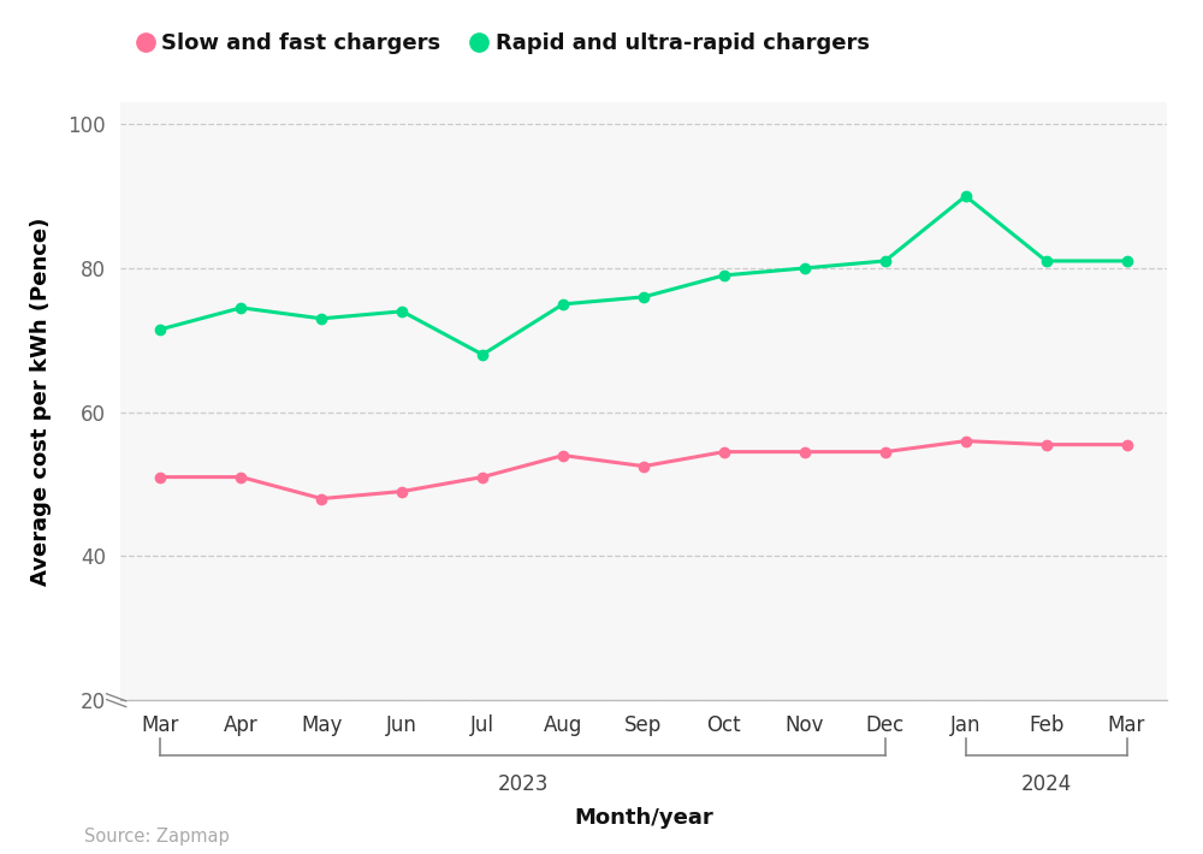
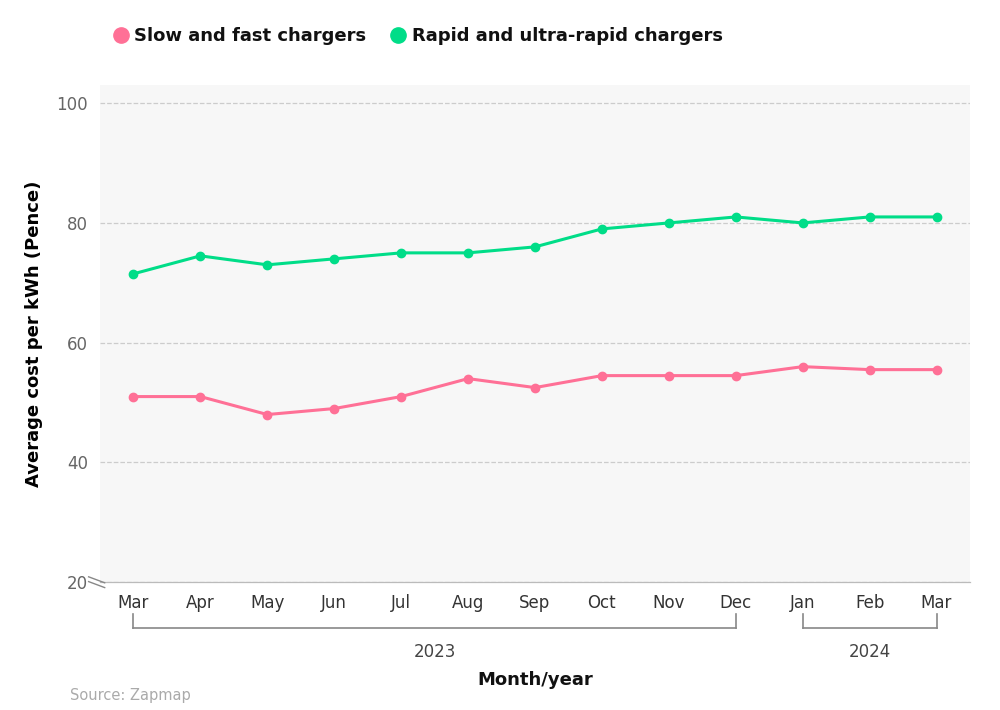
Rapid and ultra-rapid chargers/Jul: 68.0 -> 75.0
Rapid and ultra-rapid chargers/Jan: 90.0 -> 80.0
